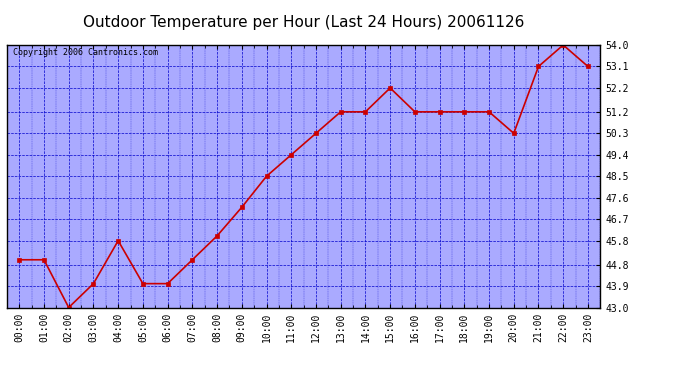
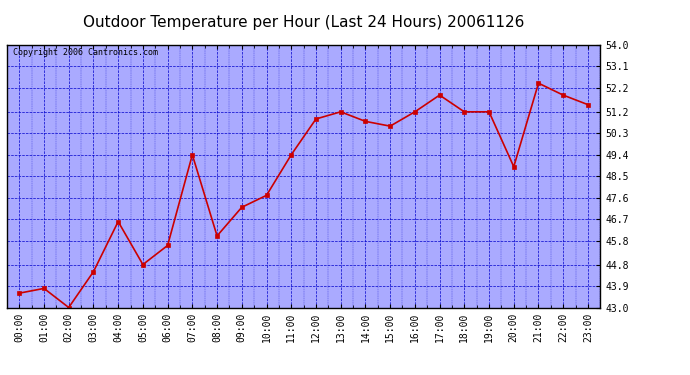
00:00: 45.0 -> 43.6
01:00: 45.0 -> 43.8
03:00: 44.0 -> 44.5
04:00: 45.8 -> 46.6
05:00: 44.0 -> 44.8
06:00: 44.0 -> 45.6
07:00: 45.0 -> 49.4
10:00: 48.5 -> 47.7
12:00: 50.3 -> 50.9
14:00: 51.2 -> 50.8
15:00: 52.2 -> 50.6
17:00: 51.2 -> 51.9
20:00: 50.3 -> 48.9
21:00: 53.1 -> 52.4
22:00: 54.0 -> 51.9
23:00: 53.1 -> 51.5
